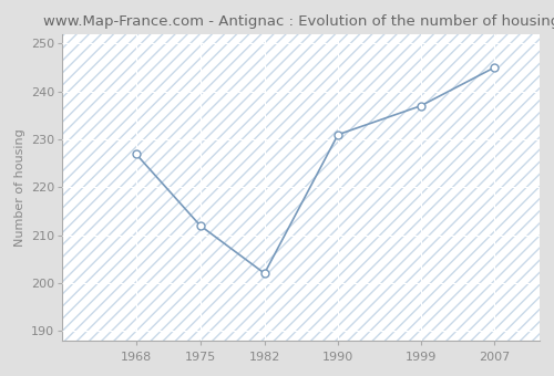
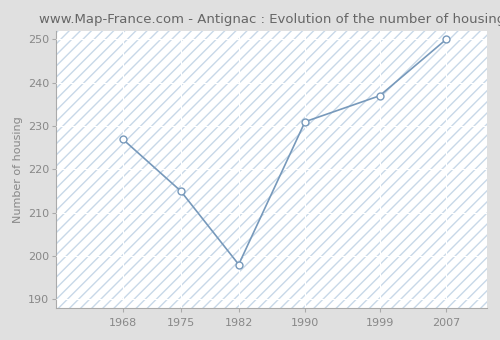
1975: 212 -> 215
1982: 202 -> 198
2007: 245 -> 250
